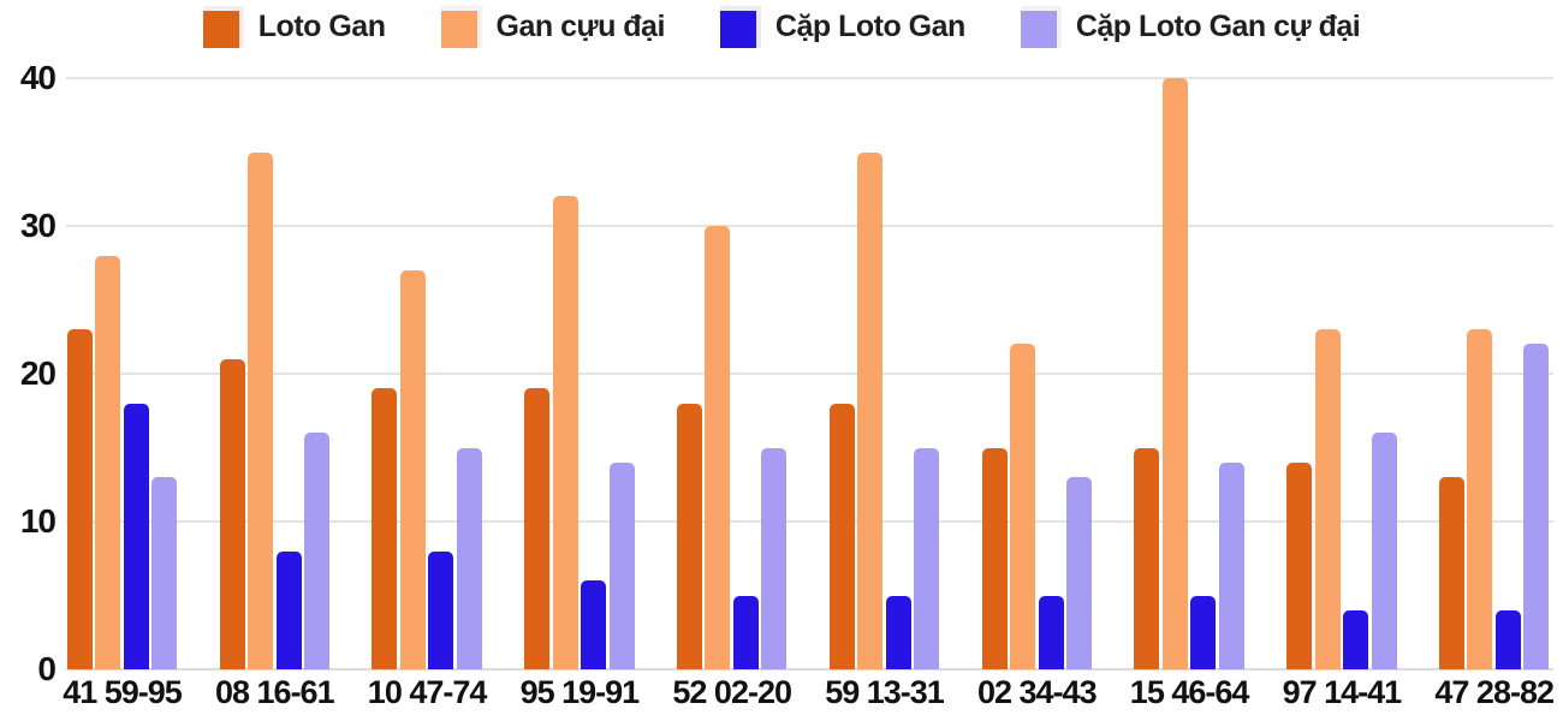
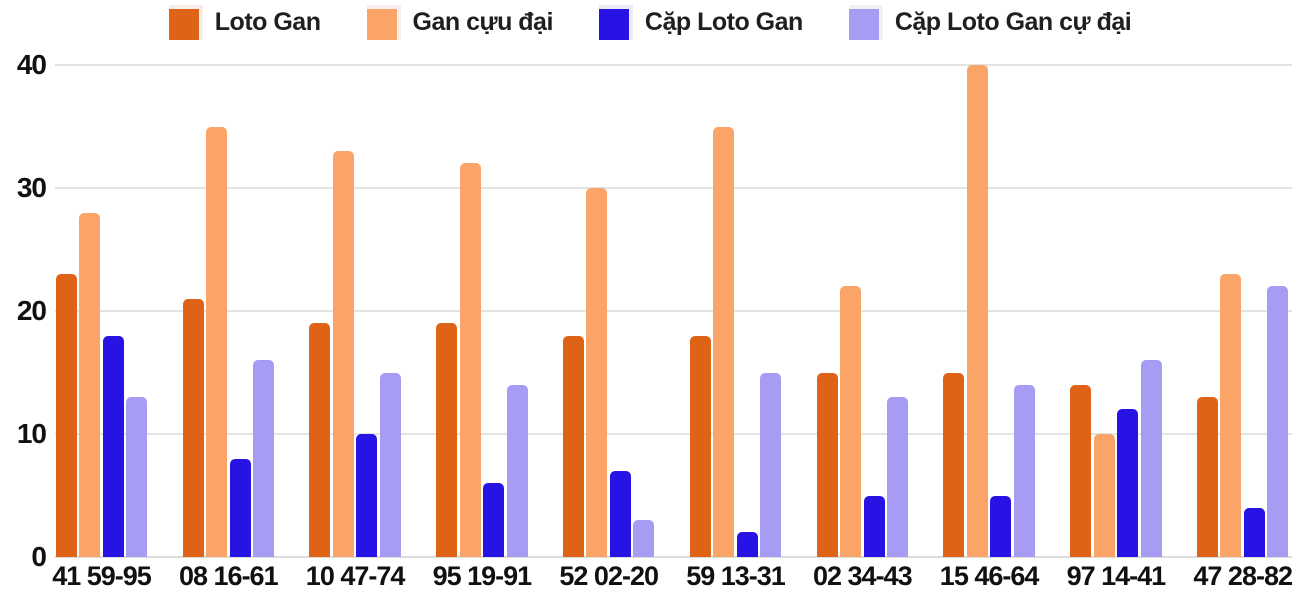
Gan cựu đại/10 47-74: 27 -> 33
Cặp Loto Gan/10 47-74: 8 -> 10
Cặp Loto Gan/52 02-20: 5 -> 7
Cặp Loto Gan cự đại/52 02-20: 15 -> 3
Cặp Loto Gan/59 13-31: 5 -> 2
Gan cựu đại/97 14-41: 23 -> 10
Cặp Loto Gan/97 14-41: 4 -> 12
